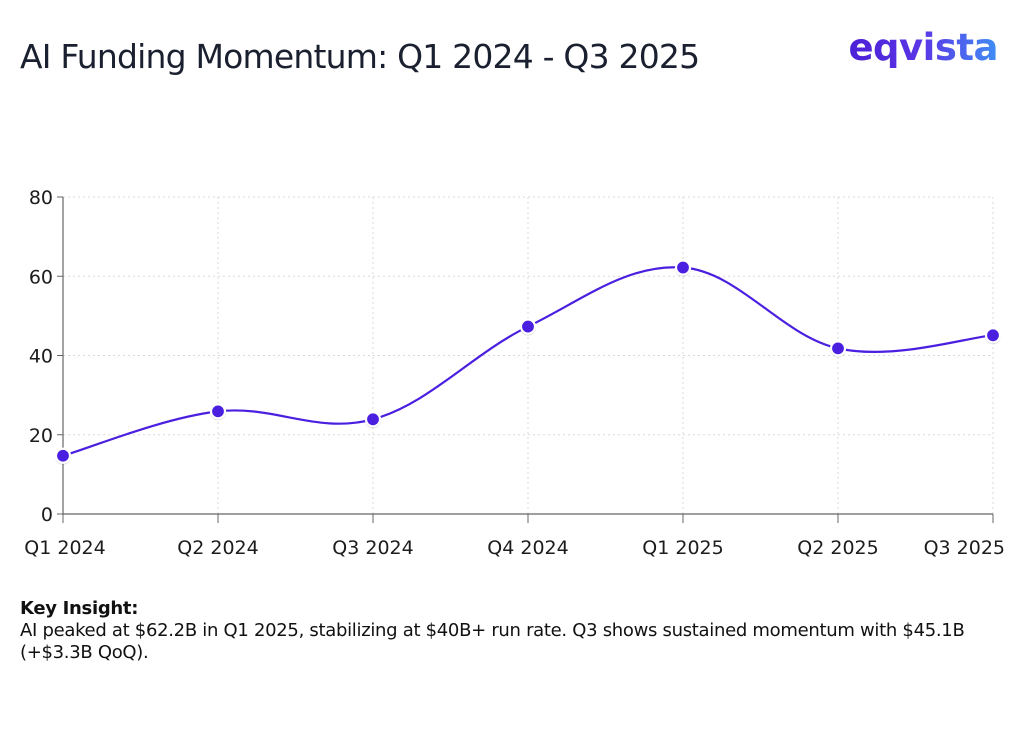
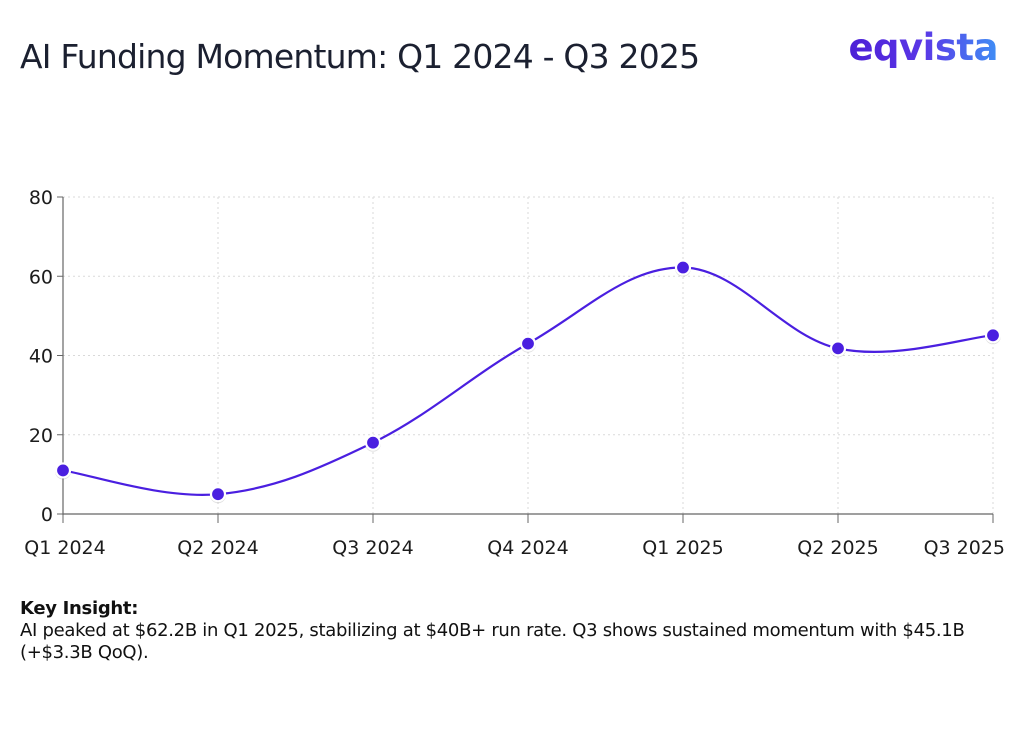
Q1 2024: 15 -> 11
Q2 2024: 26 -> 5
Q3 2024: 24 -> 18
Q4 2024: 47 -> 43
